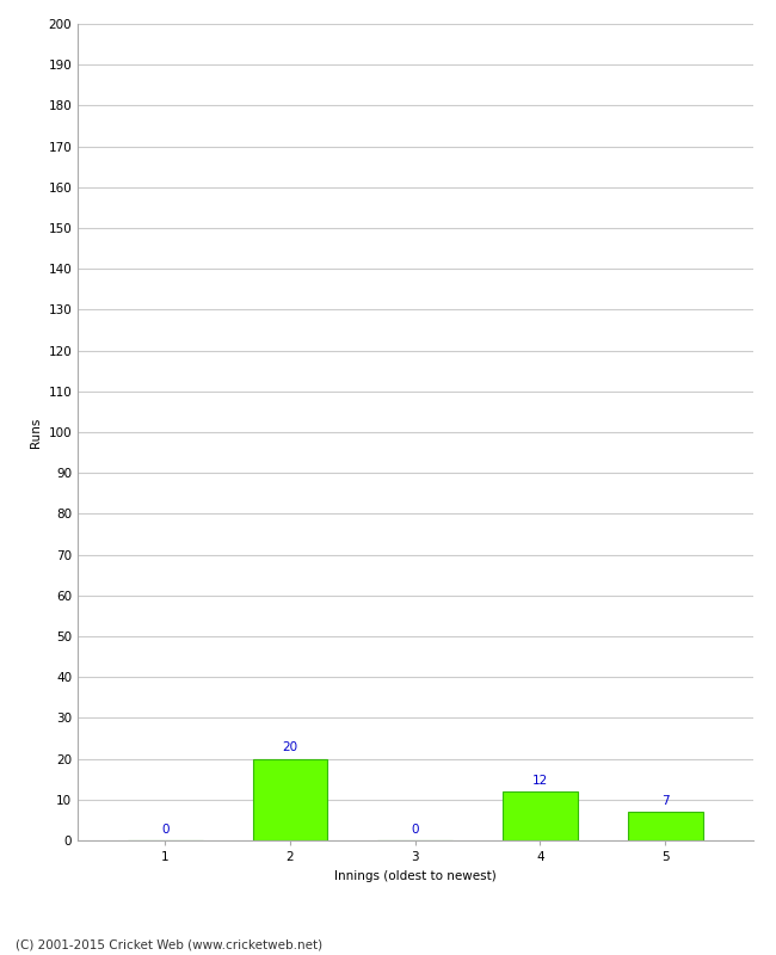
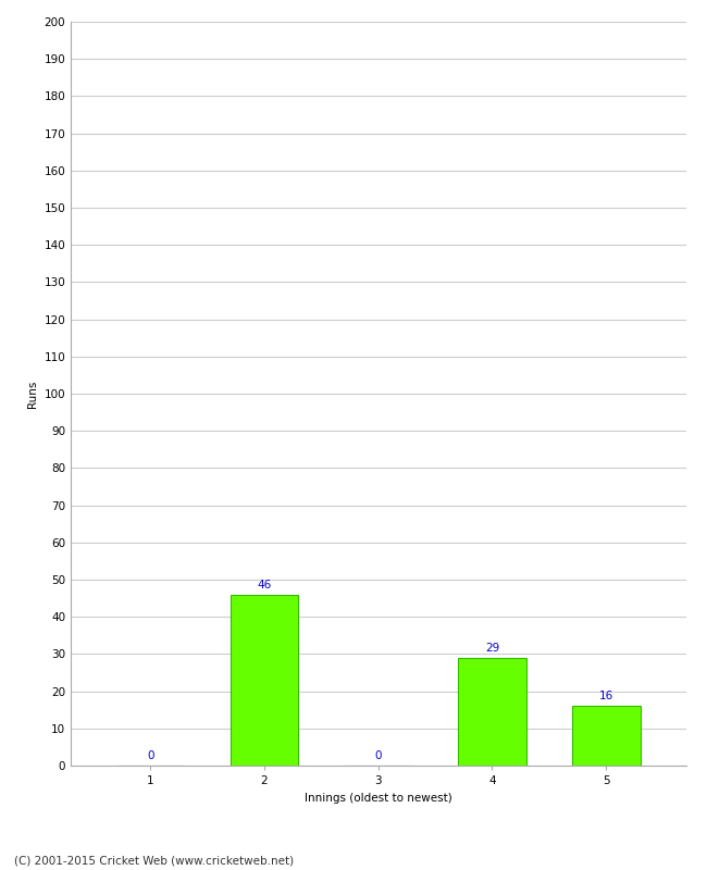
2: 20 -> 46
4: 12 -> 29
5: 7 -> 16
